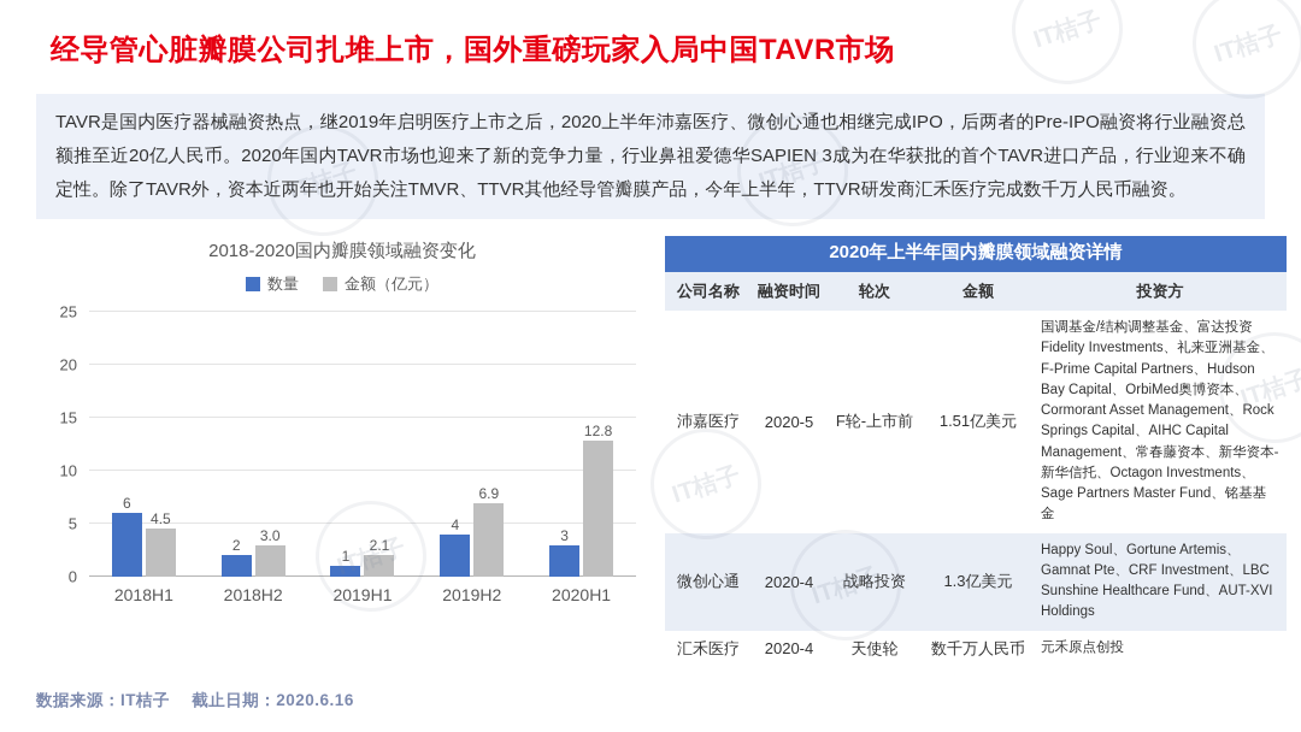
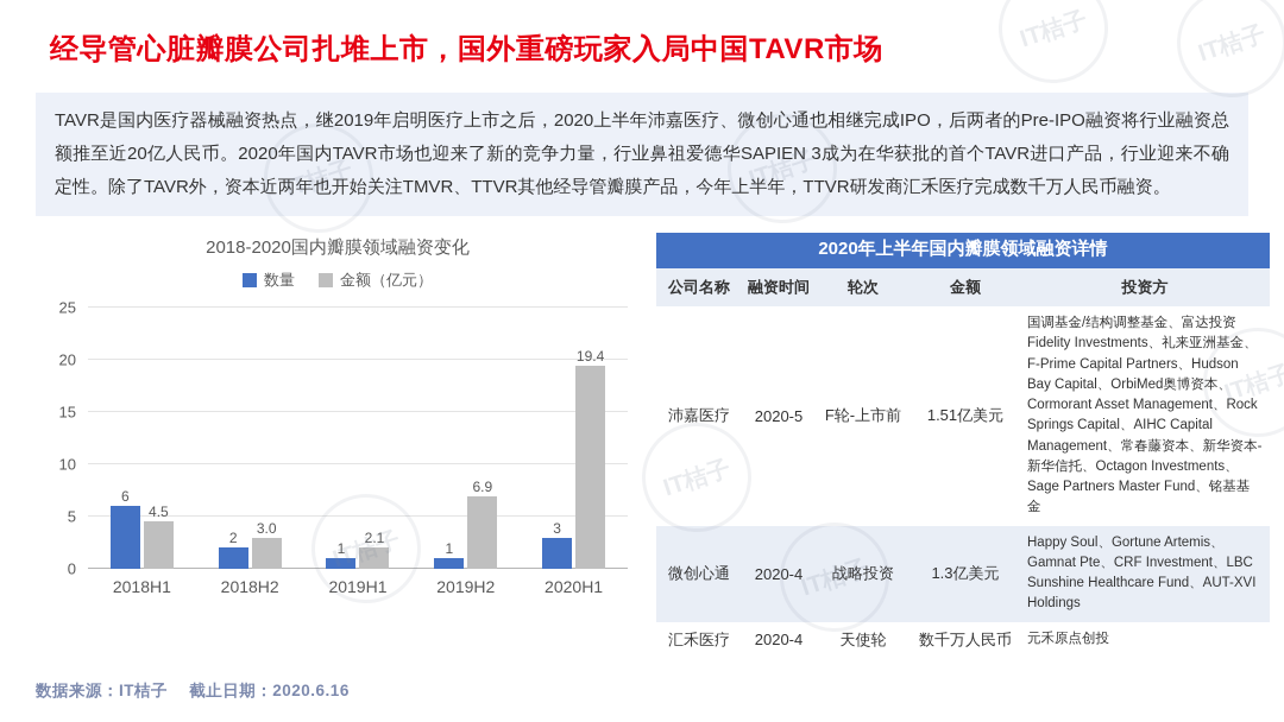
数量/2019H2: 4 -> 1
金额（亿元）/2020H1: 12.8 -> 19.4
